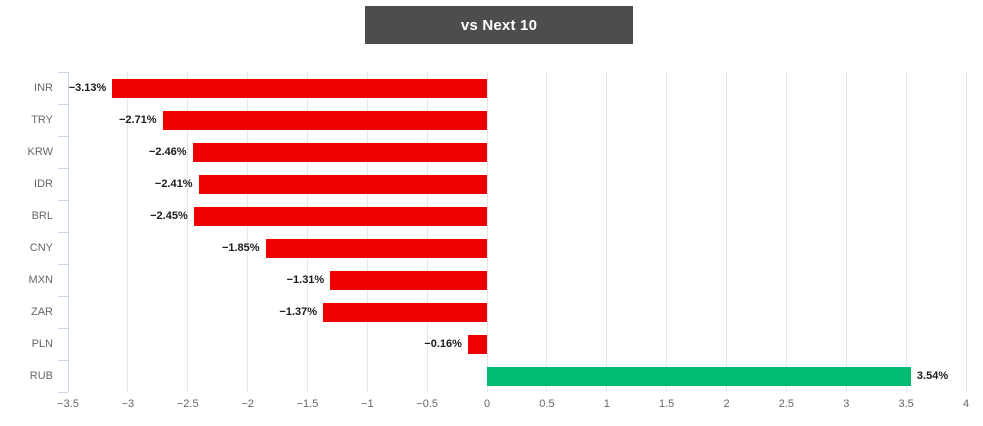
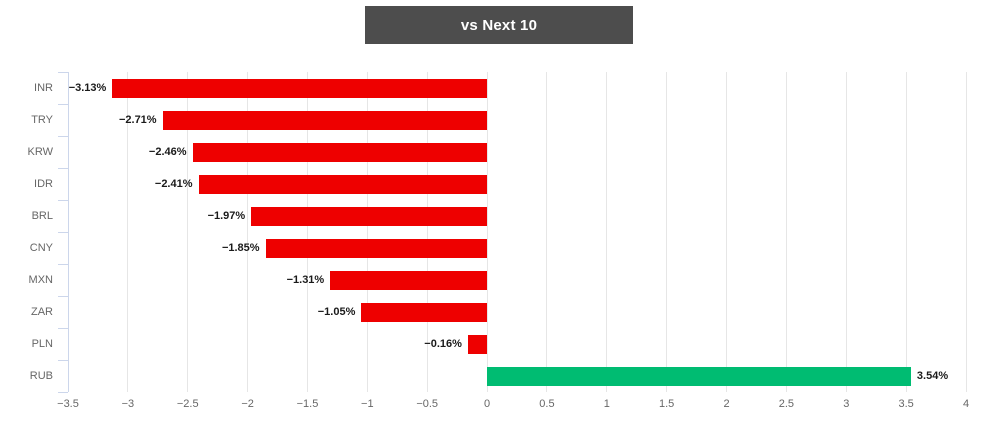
BRL: −2.45% -> −1.97%
ZAR: −1.37% -> −1.05%
